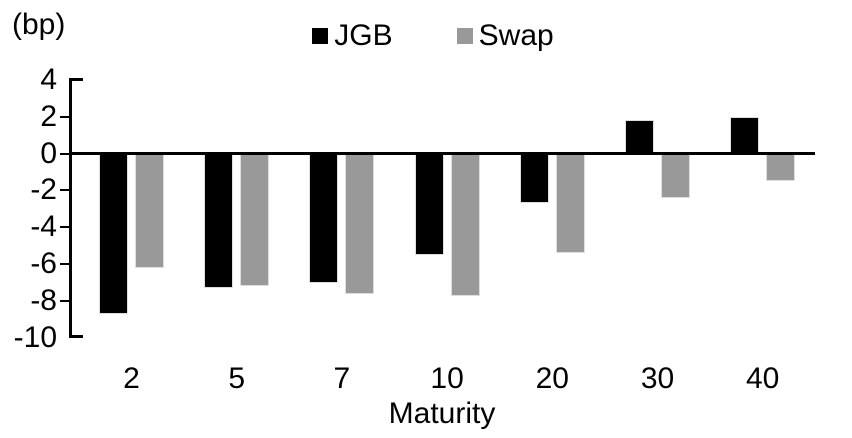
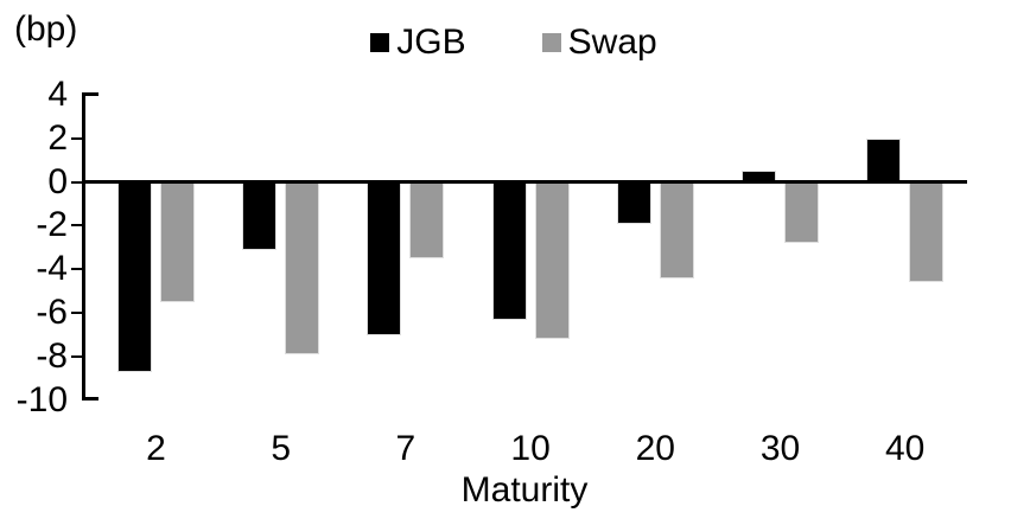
Swap/2: -6.2 -> -5.5
JGB/5: -7.3 -> -3.1
Swap/5: -7.2 -> -7.9
Swap/7: -7.6 -> -3.5
JGB/10: -5.5 -> -6.3
Swap/10: -7.7 -> -7.2
JGB/20: -2.7 -> -1.9
Swap/20: -5.4 -> -4.4
JGB/30: 1.8 -> 0.5
Swap/30: -2.4 -> -2.8
Swap/40: -1.5 -> -4.6
